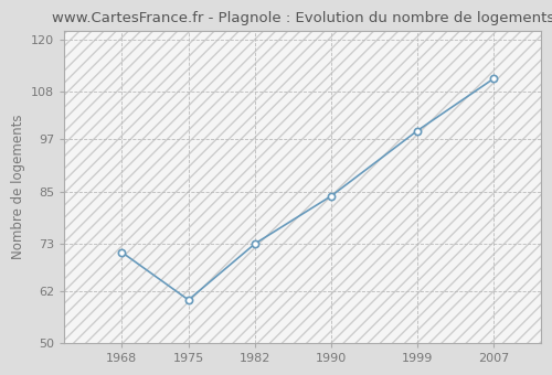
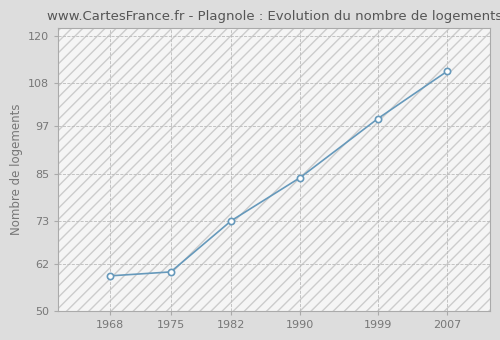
1968: 71 -> 59
